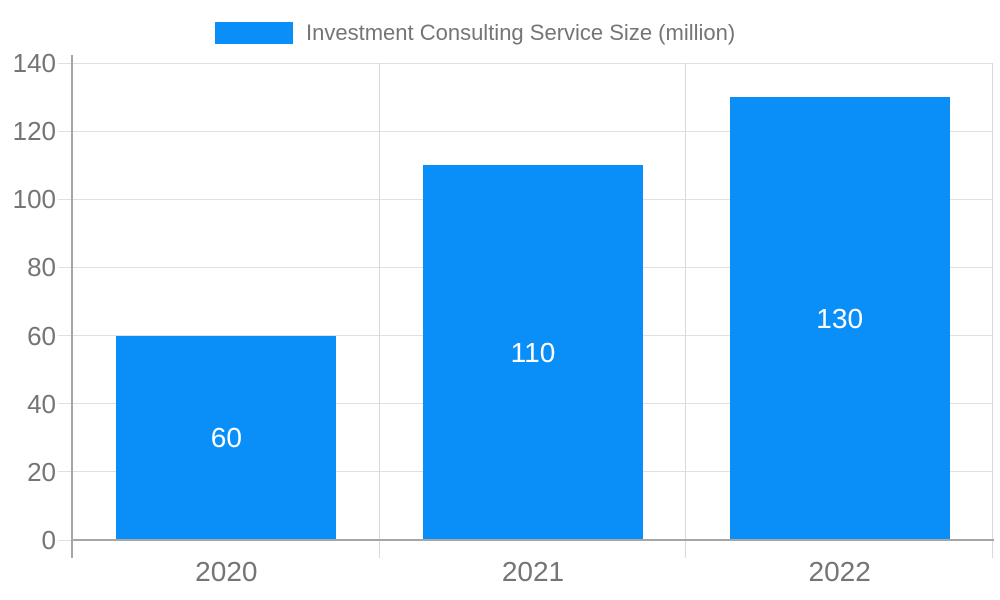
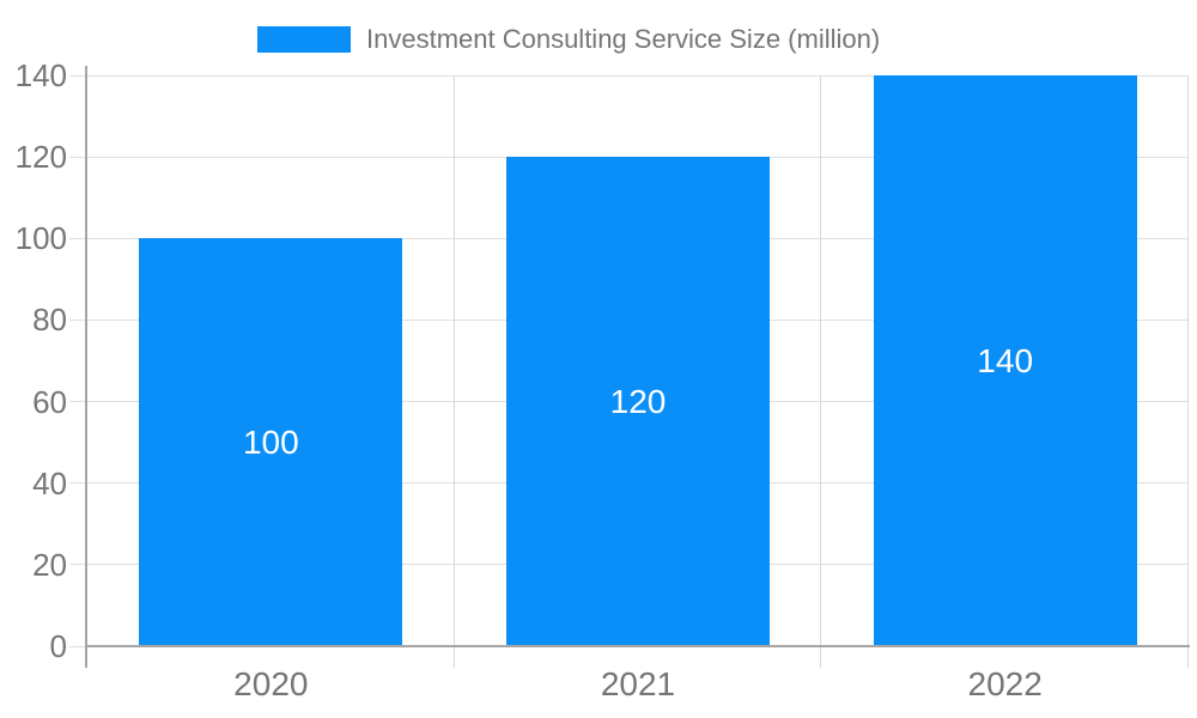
2020: 60 -> 100
2021: 110 -> 120
2022: 130 -> 140
